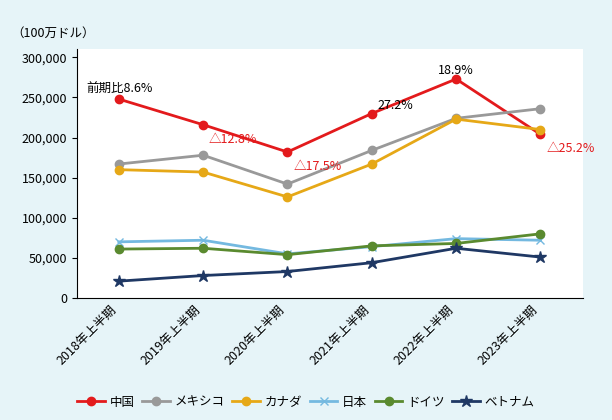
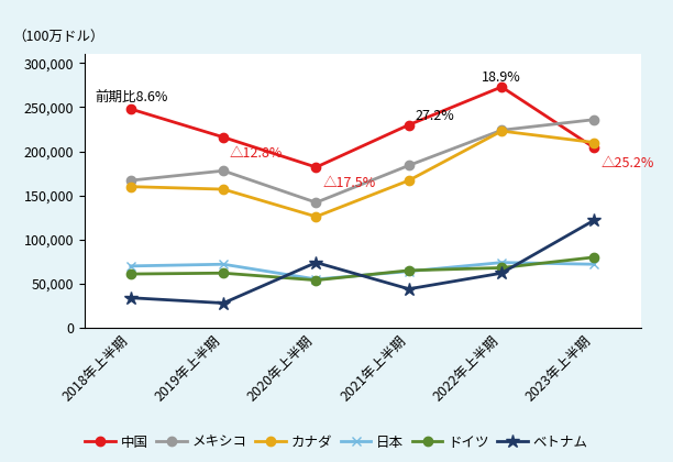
ベトナム/2018年上半期: 21,000 -> 34,000
ベトナム/2020年上半期: 33,000 -> 74,000
ベトナム/2023年上半期: 51,000 -> 122,000
